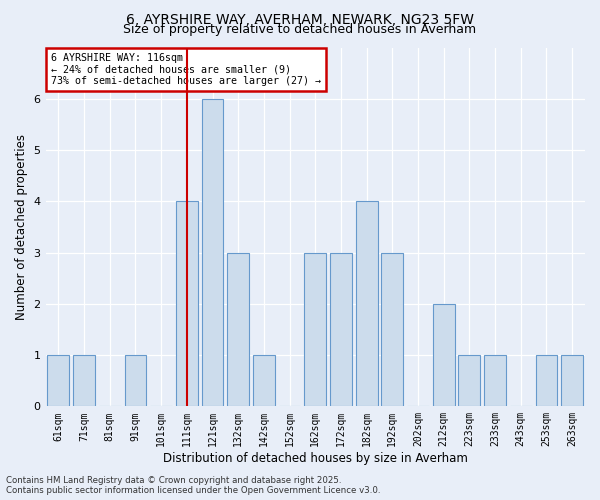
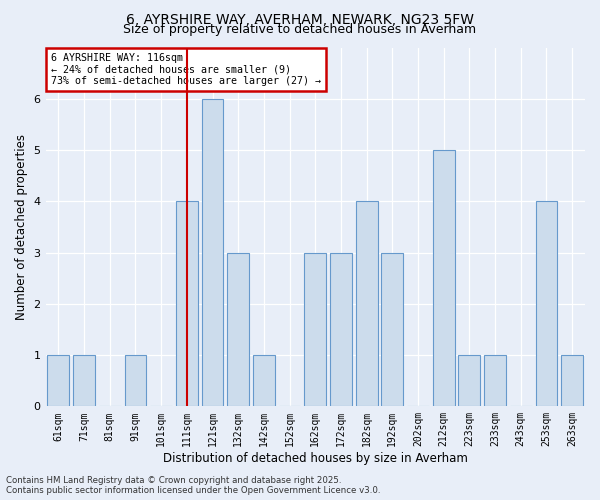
212sqm: 2 -> 5
253sqm: 1 -> 4
